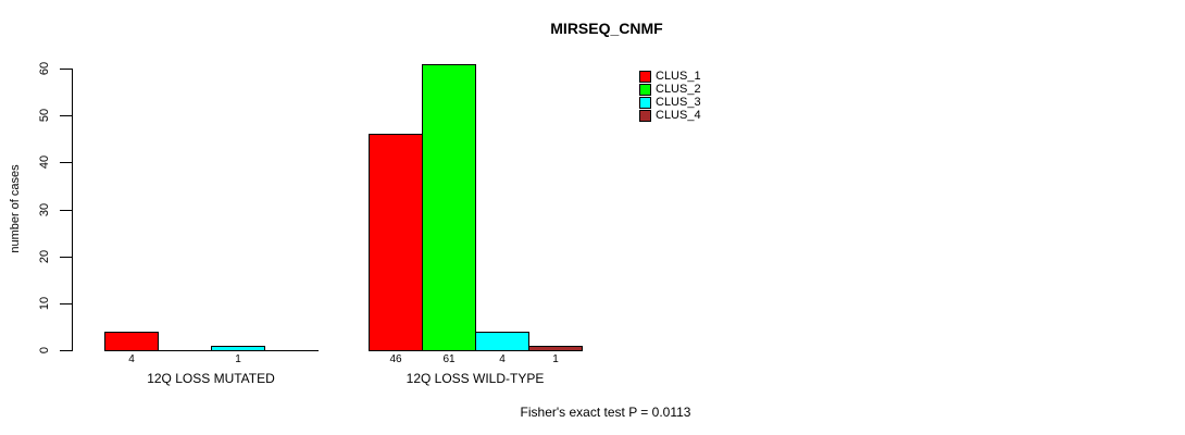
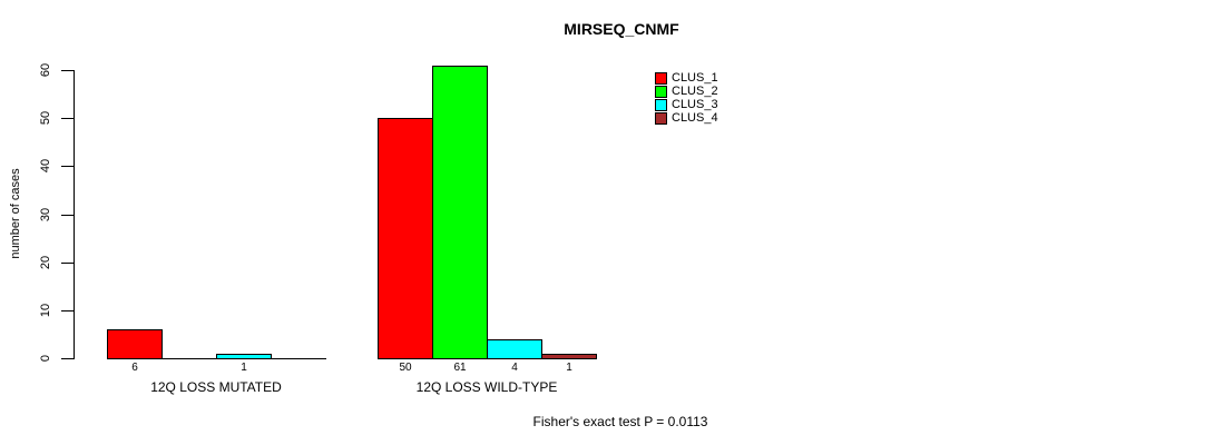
CLUS_1/12Q LOSS MUTATED: 4 -> 6
CLUS_1/12Q LOSS WILD-TYPE: 46 -> 50
